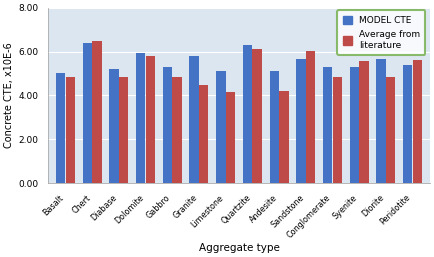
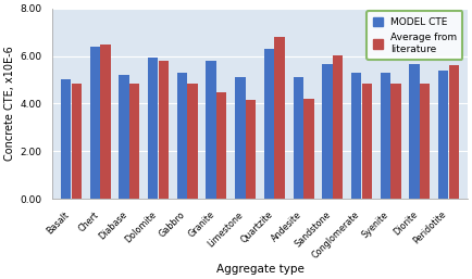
Average from literature/Quartzite: 6.10 -> 6.78
Average from literature/Syenite: 5.55 -> 4.85
